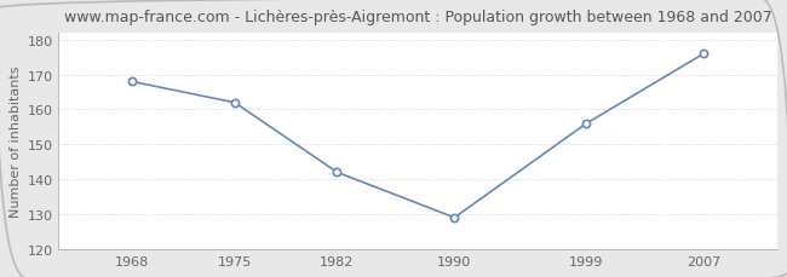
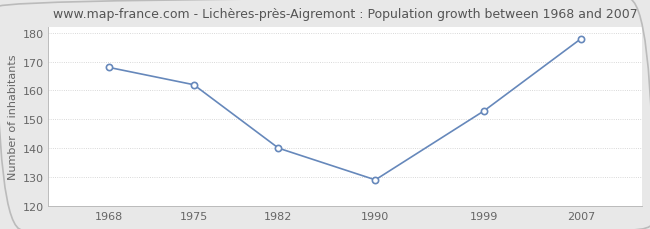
1982: 142 -> 140
1999: 156 -> 153
2007: 176 -> 178
